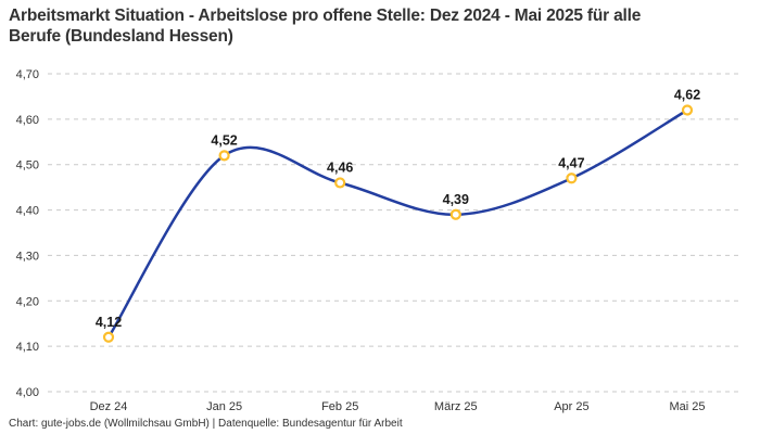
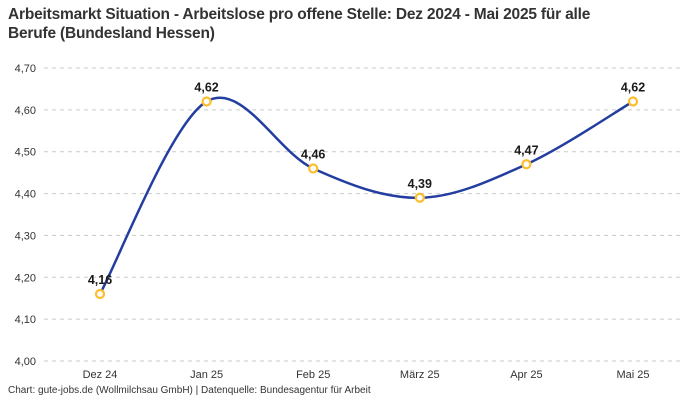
Dez 24: 4,12 -> 4,16
Jan 25: 4,52 -> 4,62
